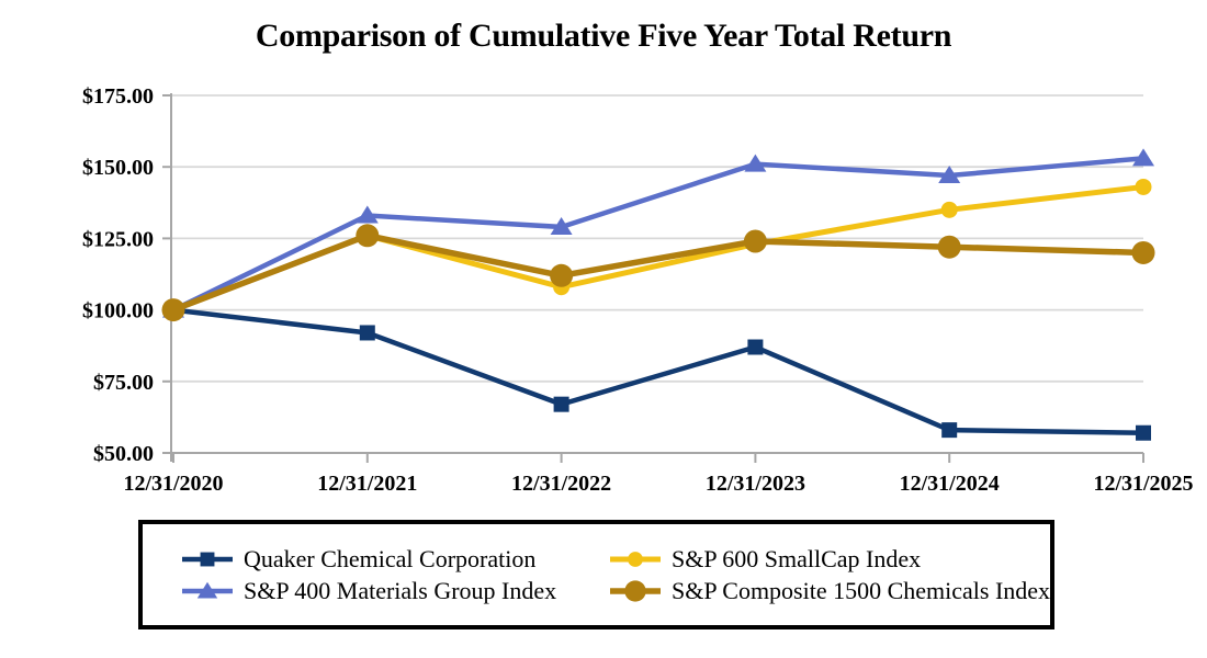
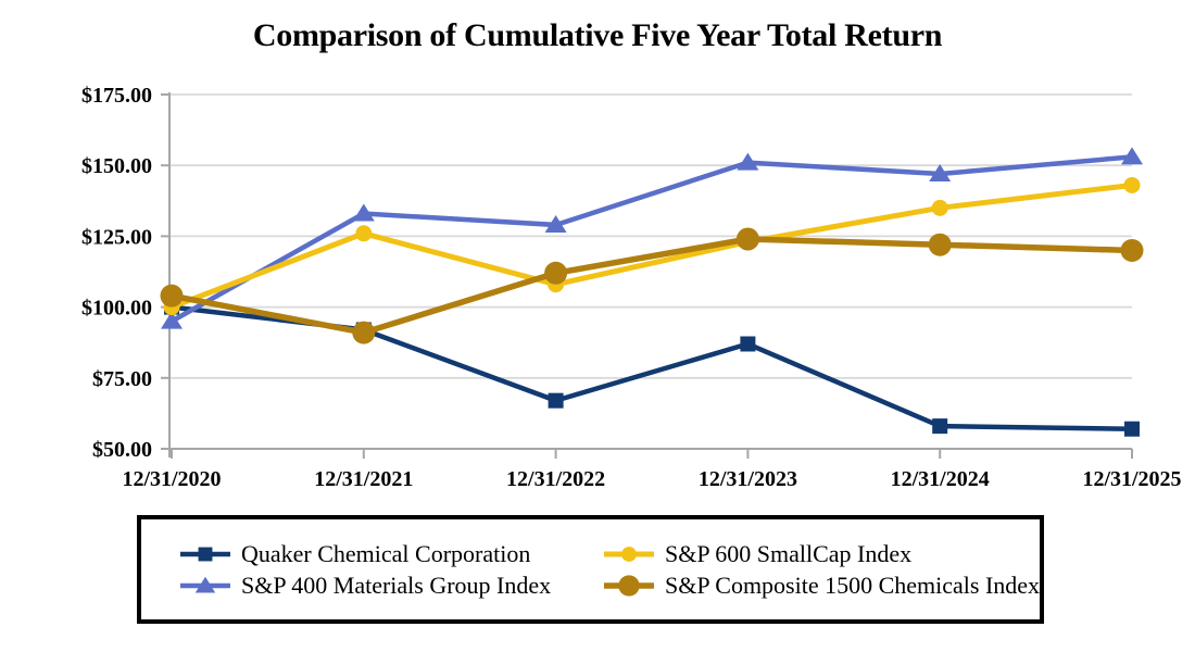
S&P 400 Materials Group Index/12/31/2020: $100 -> $95
S&P Composite 1500 Chemicals Index/12/31/2020: $100 -> $104
S&P Composite 1500 Chemicals Index/12/31/2021: $126 -> $91
